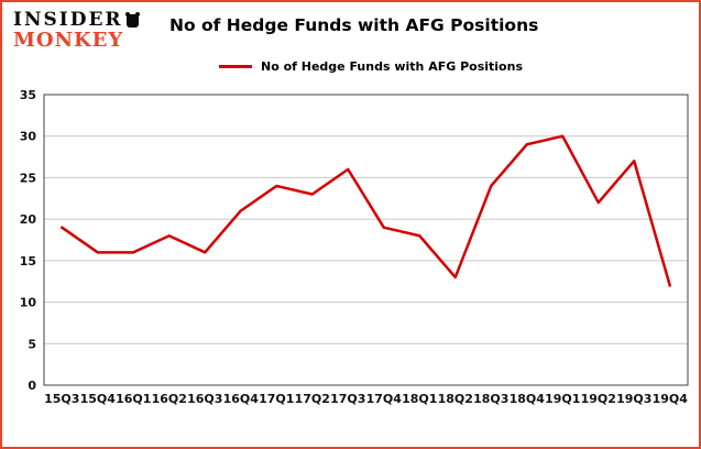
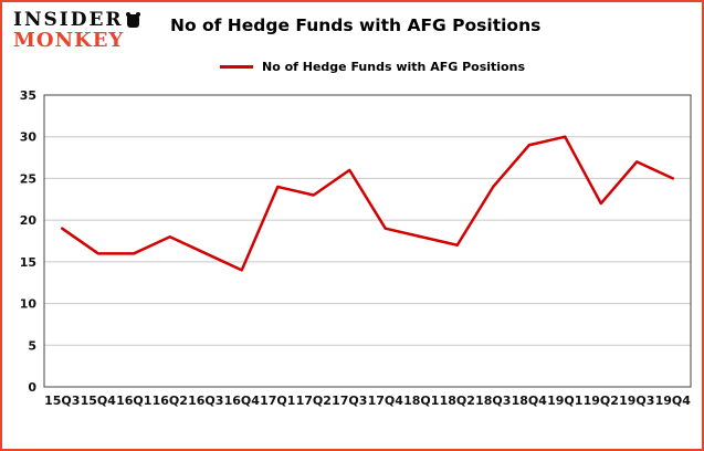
16Q4: 21 -> 14
18Q2: 13 -> 17
19Q4: 12 -> 25
